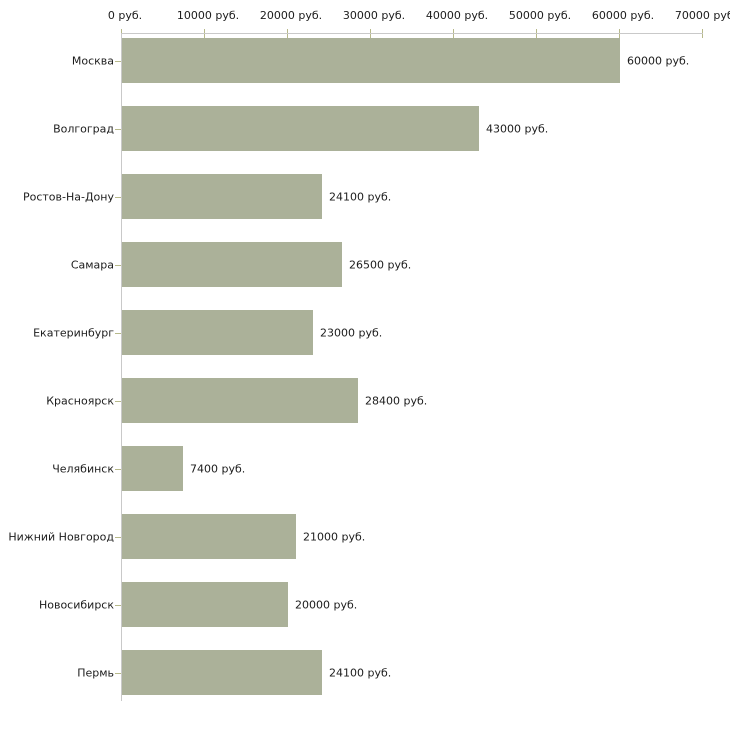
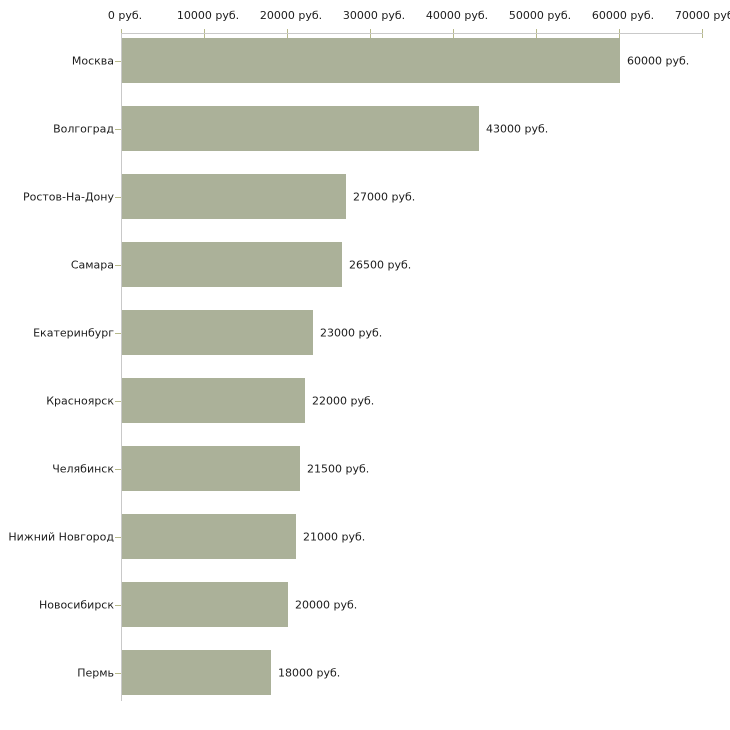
Ростов-На-Дону: 24100 -> 27000
Красноярск: 28400 -> 22000
Челябинск: 7400 -> 21500
Пермь: 24100 -> 18000
